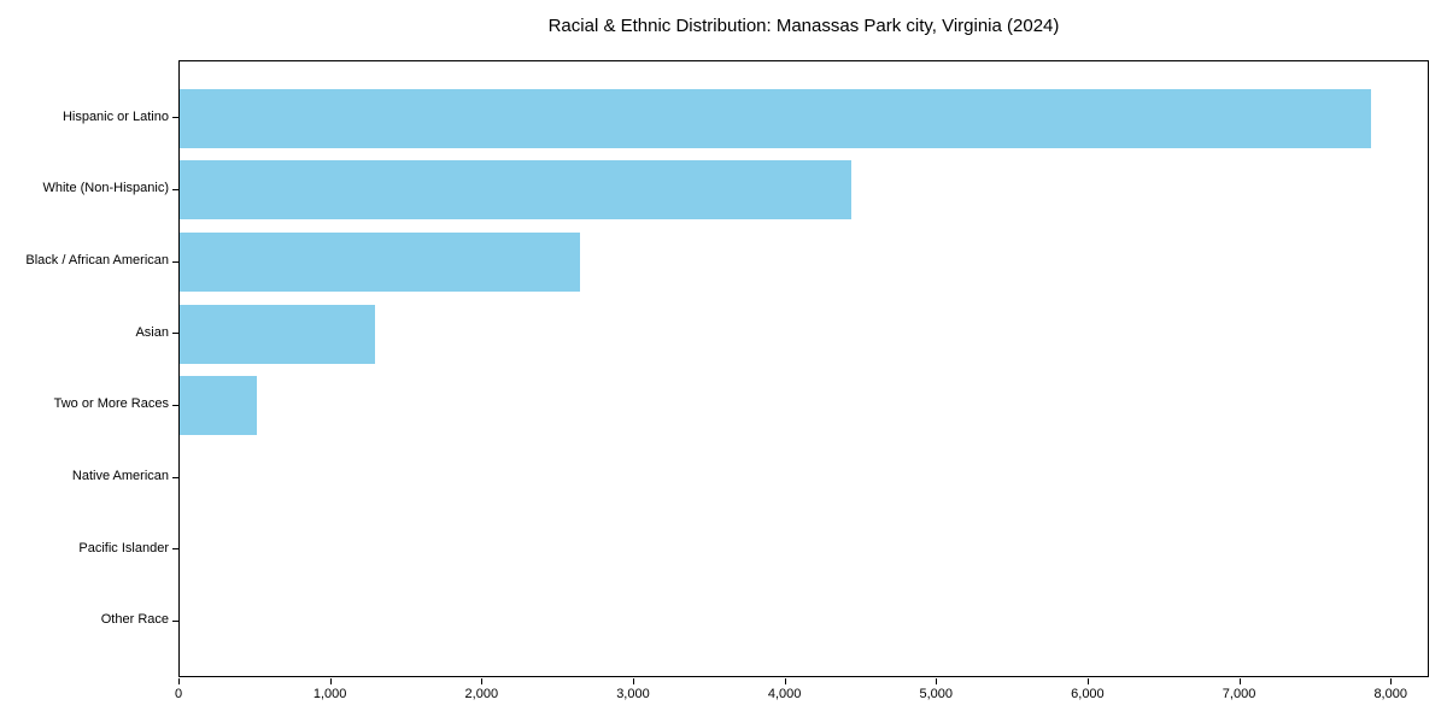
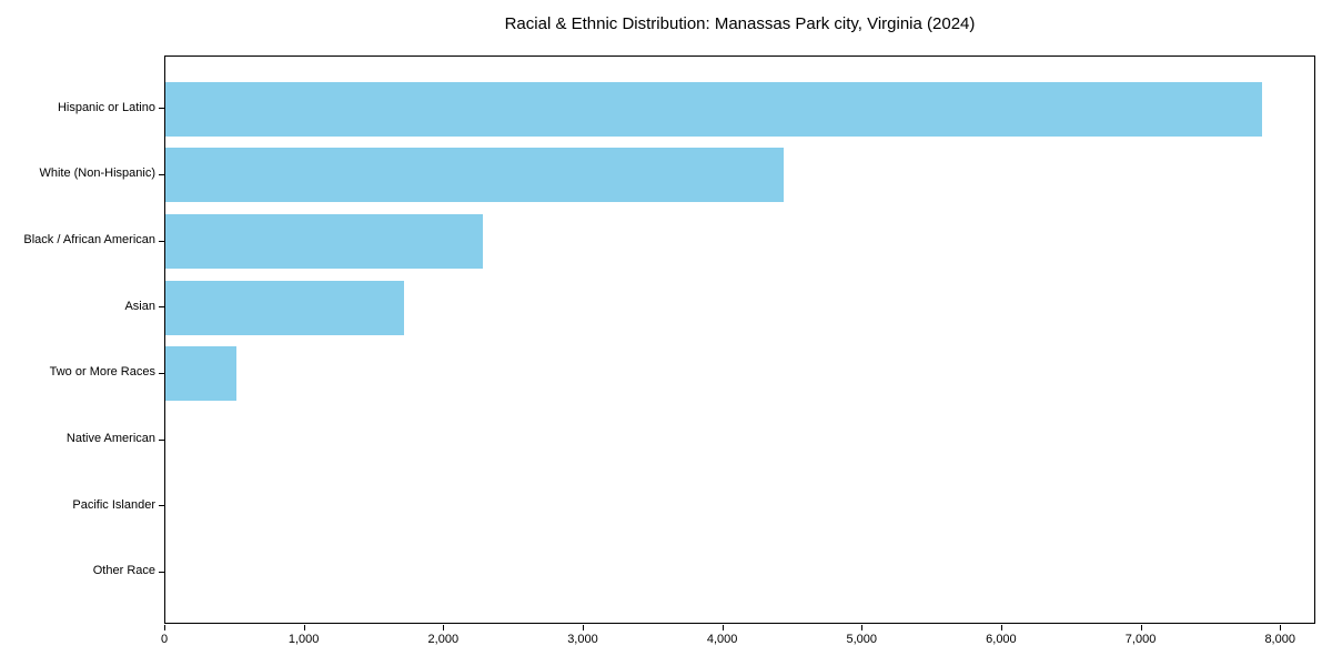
Black / African American: 2640 -> 2280
Asian: 1290 -> 1710
